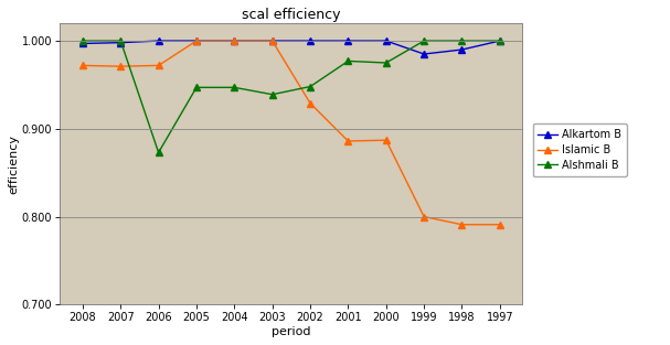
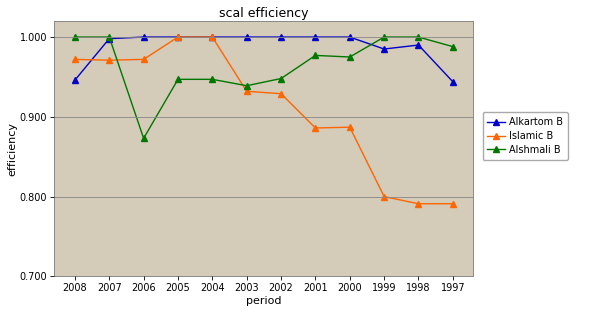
Alkartom B/2008: 0.997 -> 0.946
Islamic B/2003: 1.000 -> 0.932
Alkartom B/1997: 1.000 -> 0.944
Alshmali B/1997: 1.000 -> 0.988
